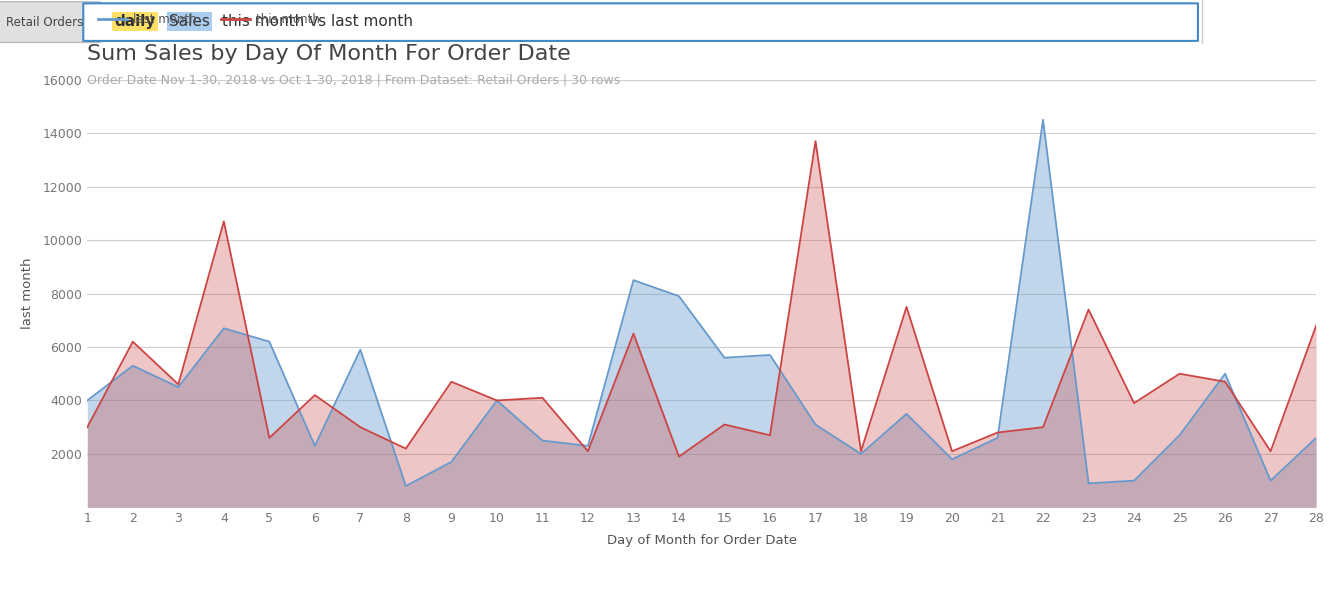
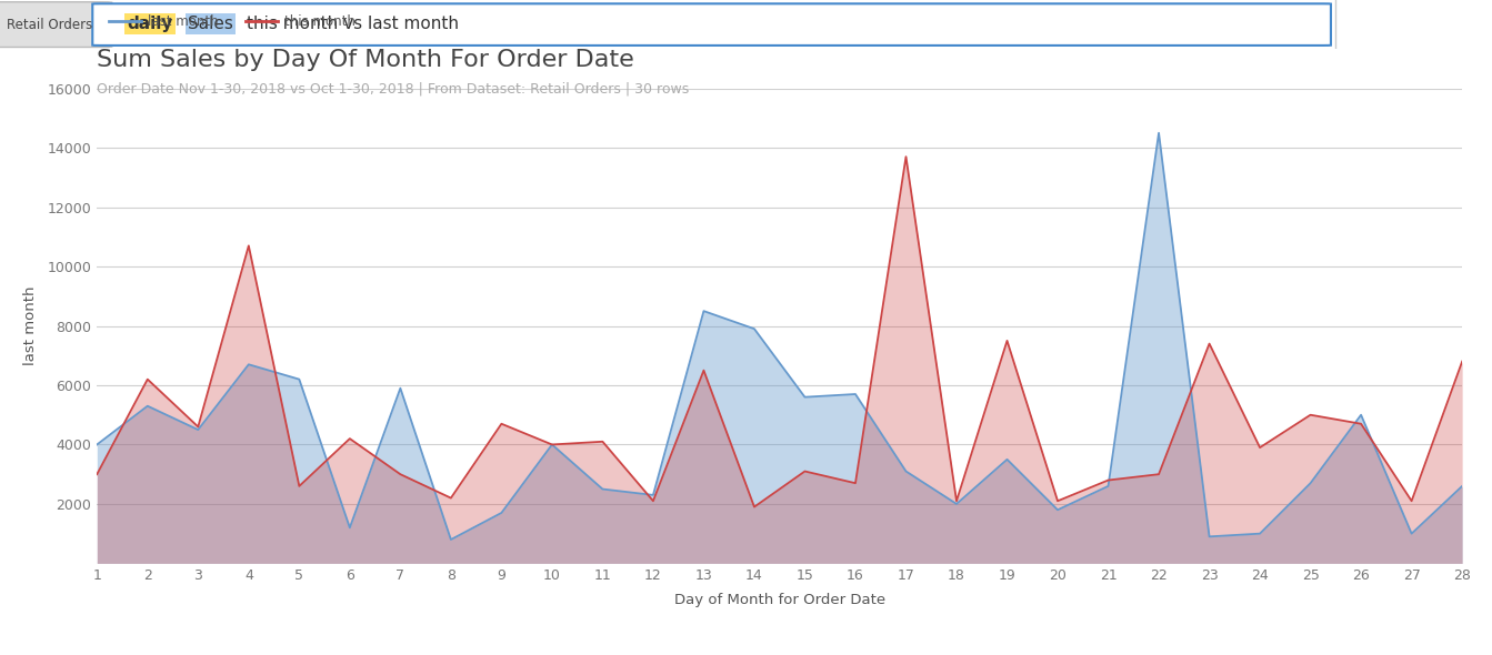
last month/6: 2300 -> 1200
